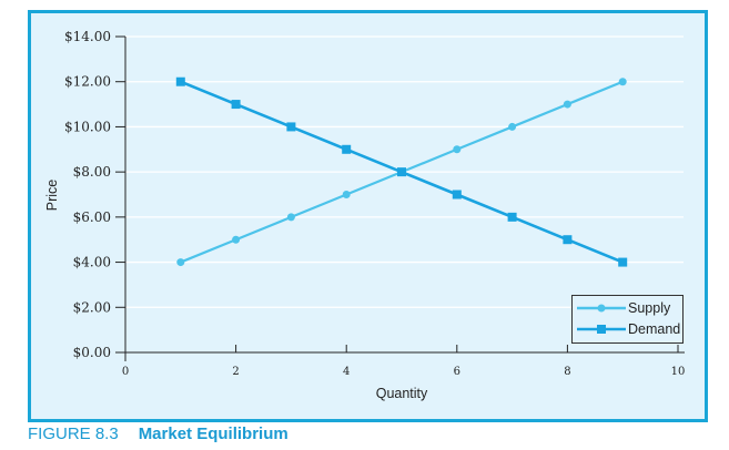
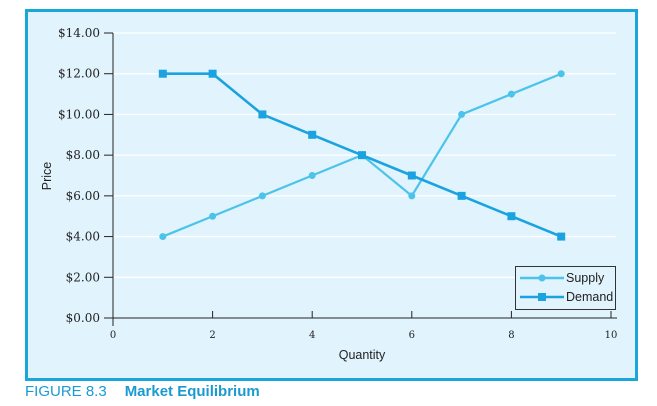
Demand/2: $11 -> $12
Supply/6: $9 -> $6
